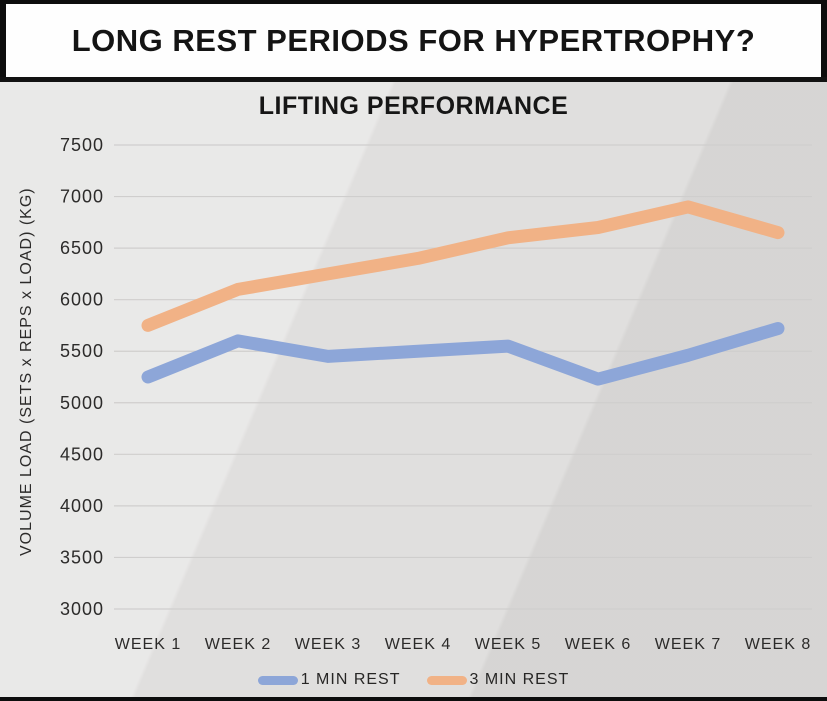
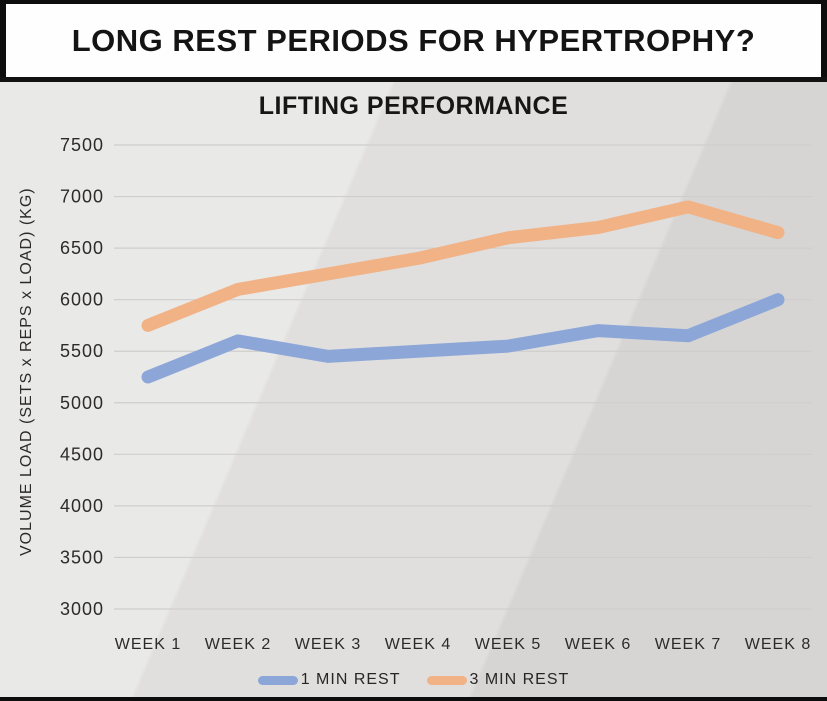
1 MIN REST/WEEK 6: 5230 -> 5700
1 MIN REST/WEEK 7: 5460 -> 5650
1 MIN REST/WEEK 8: 5720 -> 6000
